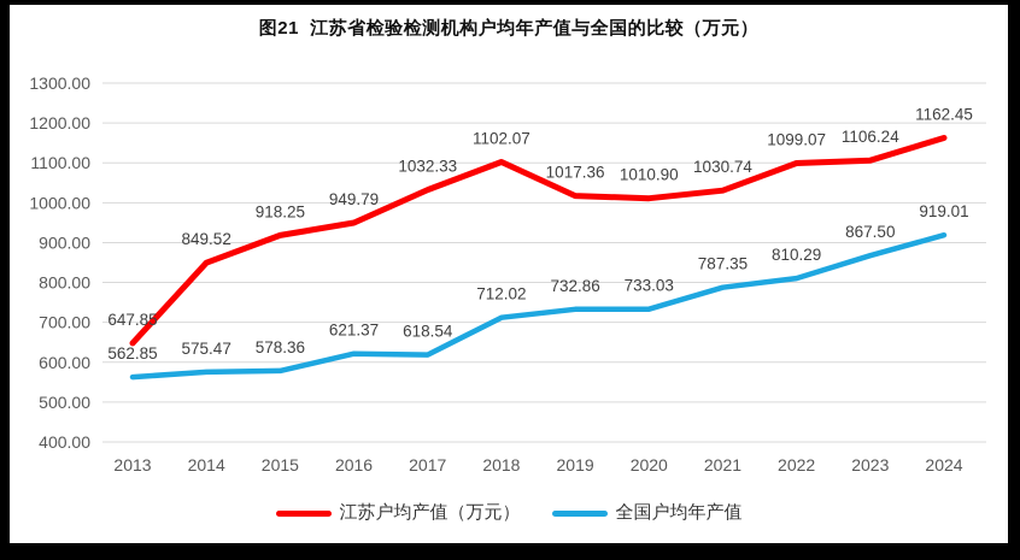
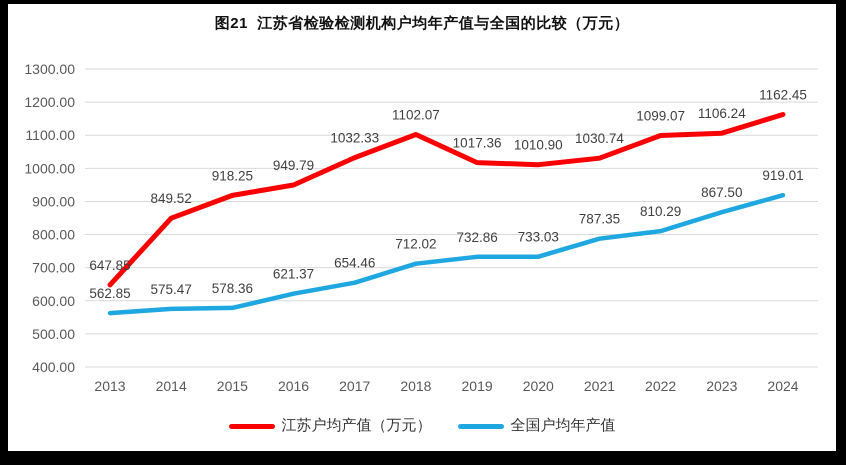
全国户均年产值/2017: 618.54 -> 654.46
